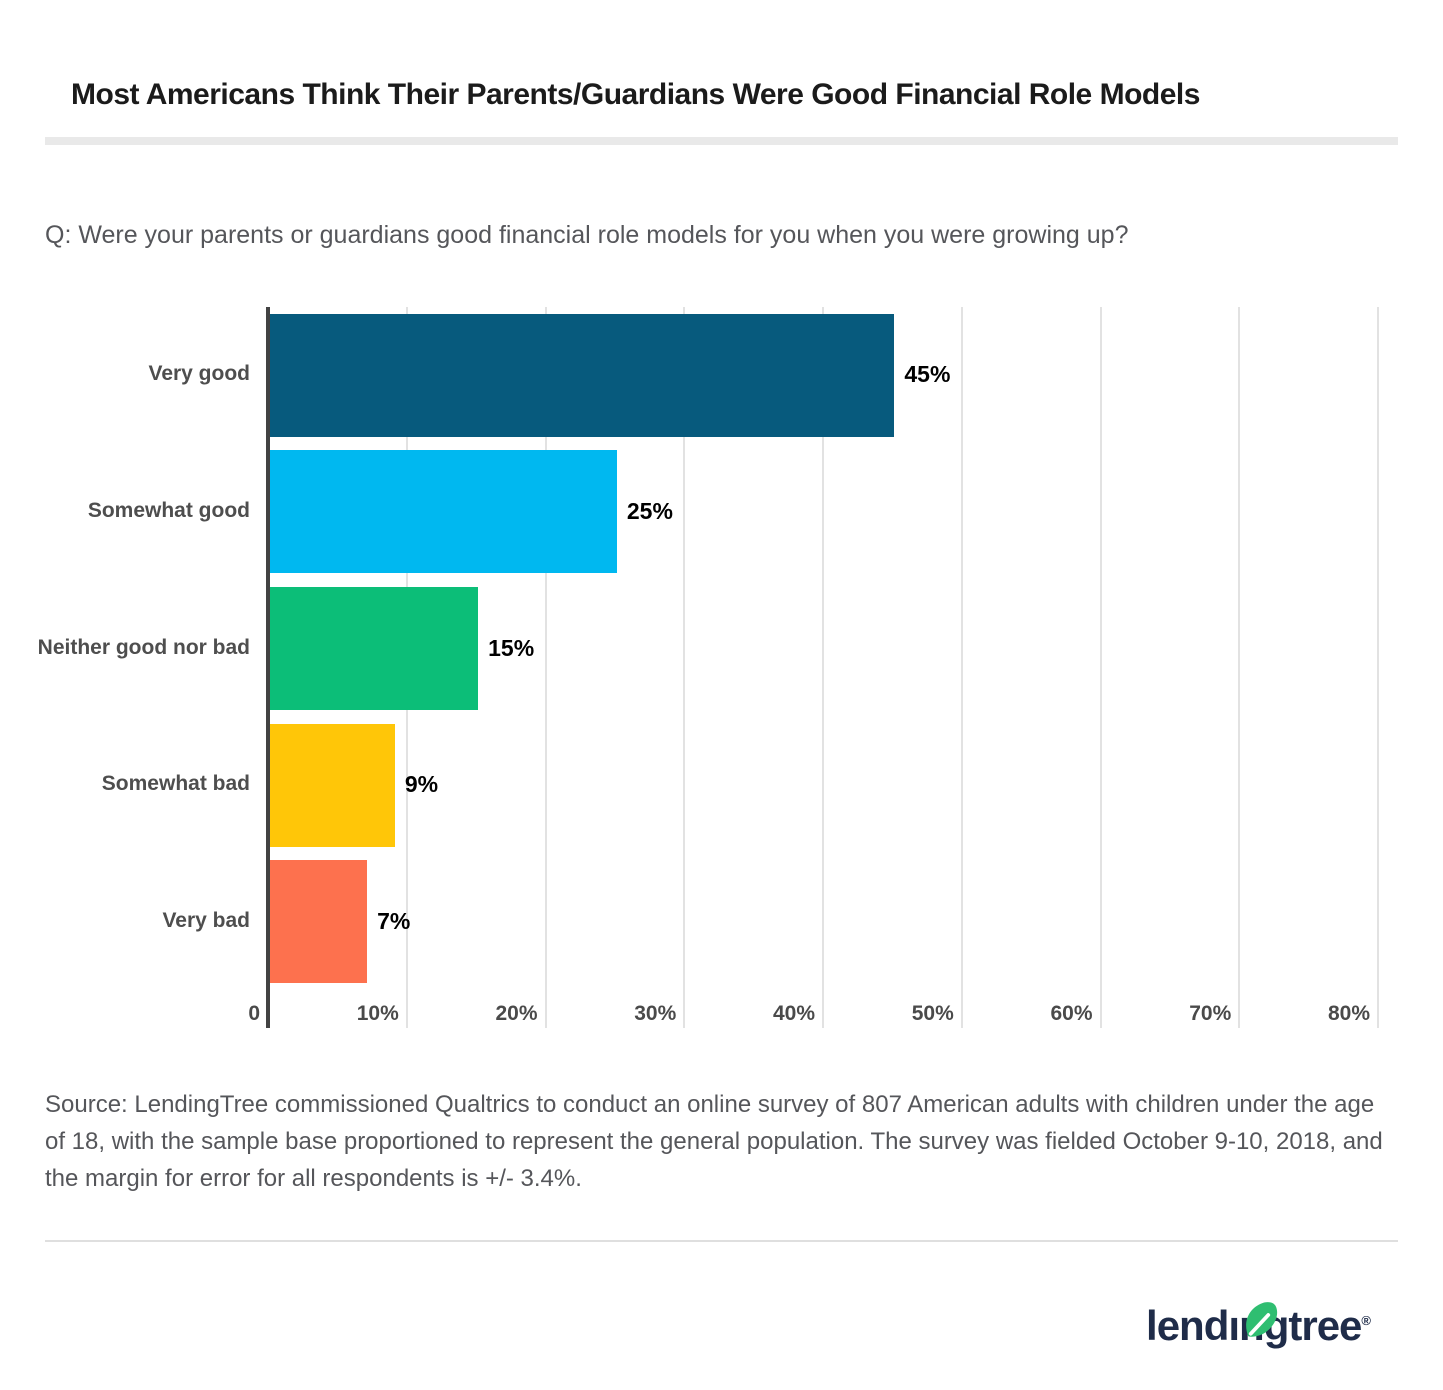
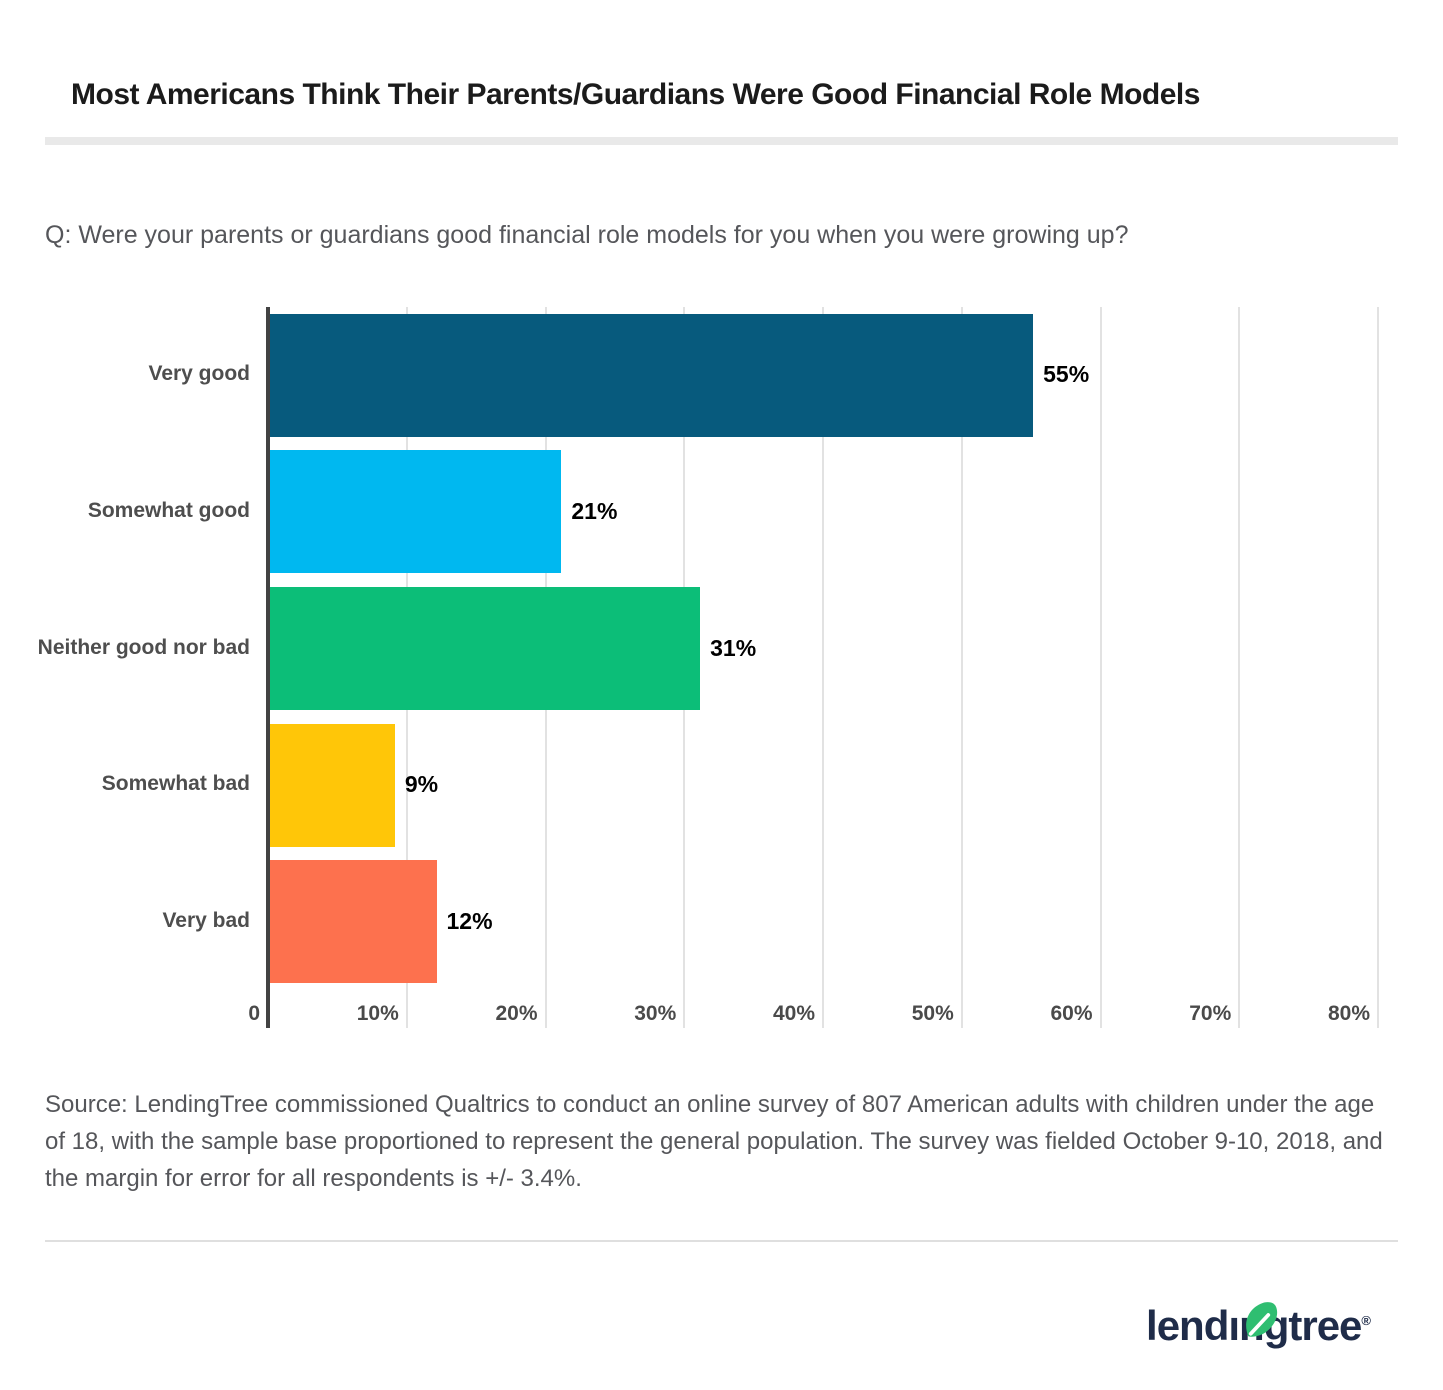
Very good: 45% -> 55%
Somewhat good: 25% -> 21%
Neither good nor bad: 15% -> 31%
Very bad: 7% -> 12%
